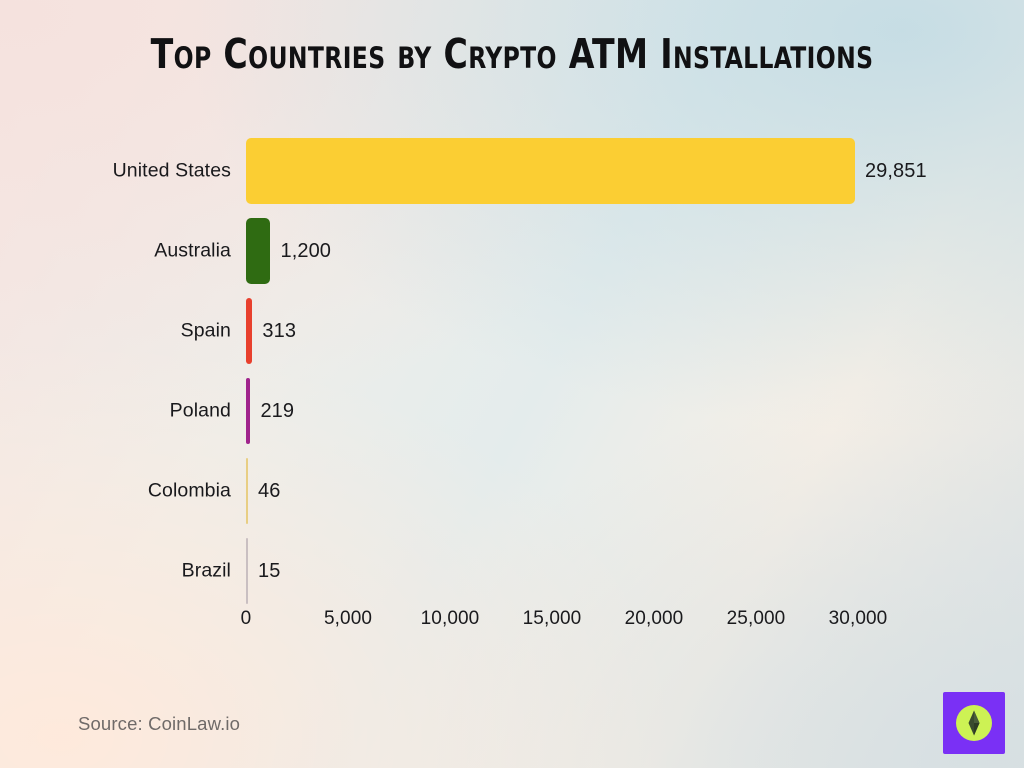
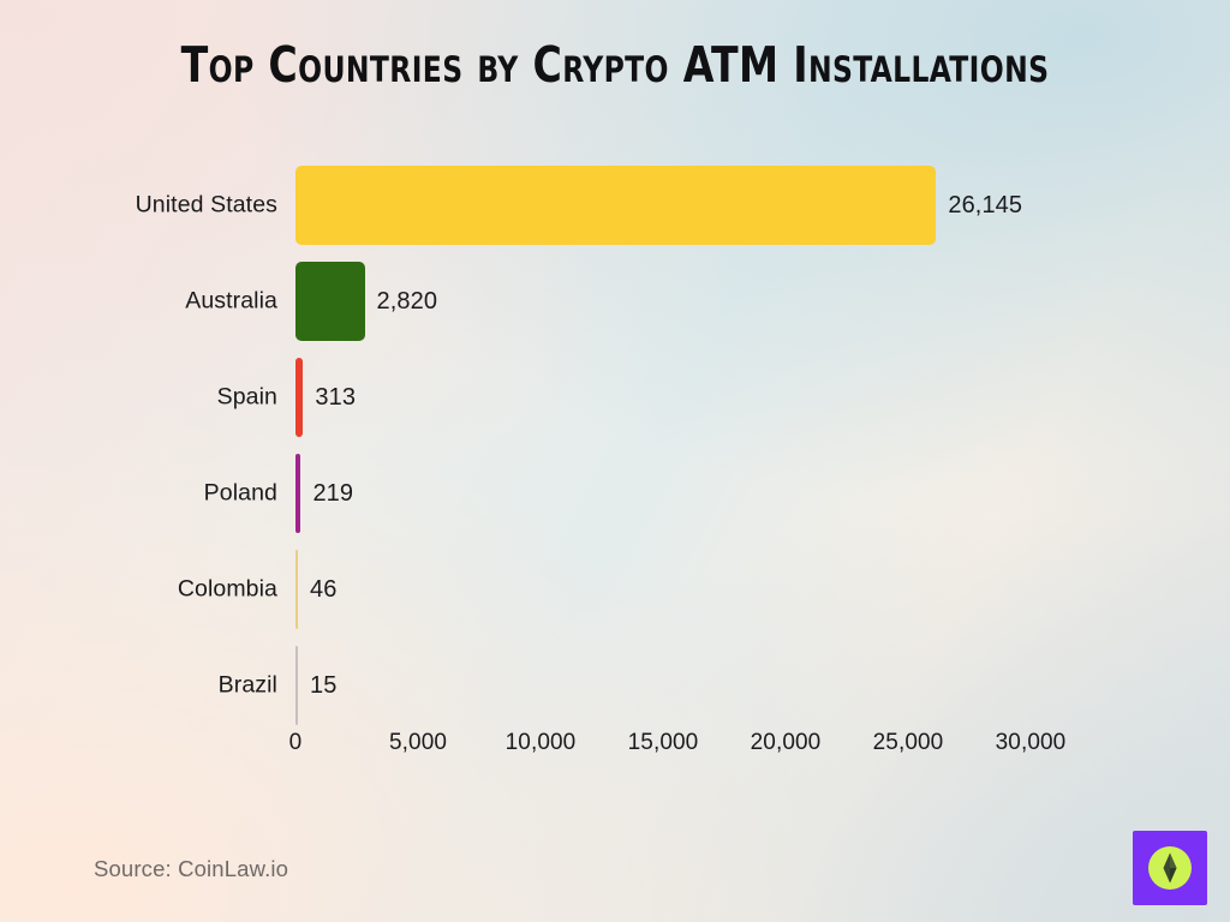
United States: 29,851 -> 26,145
Australia: 1,200 -> 2,820
